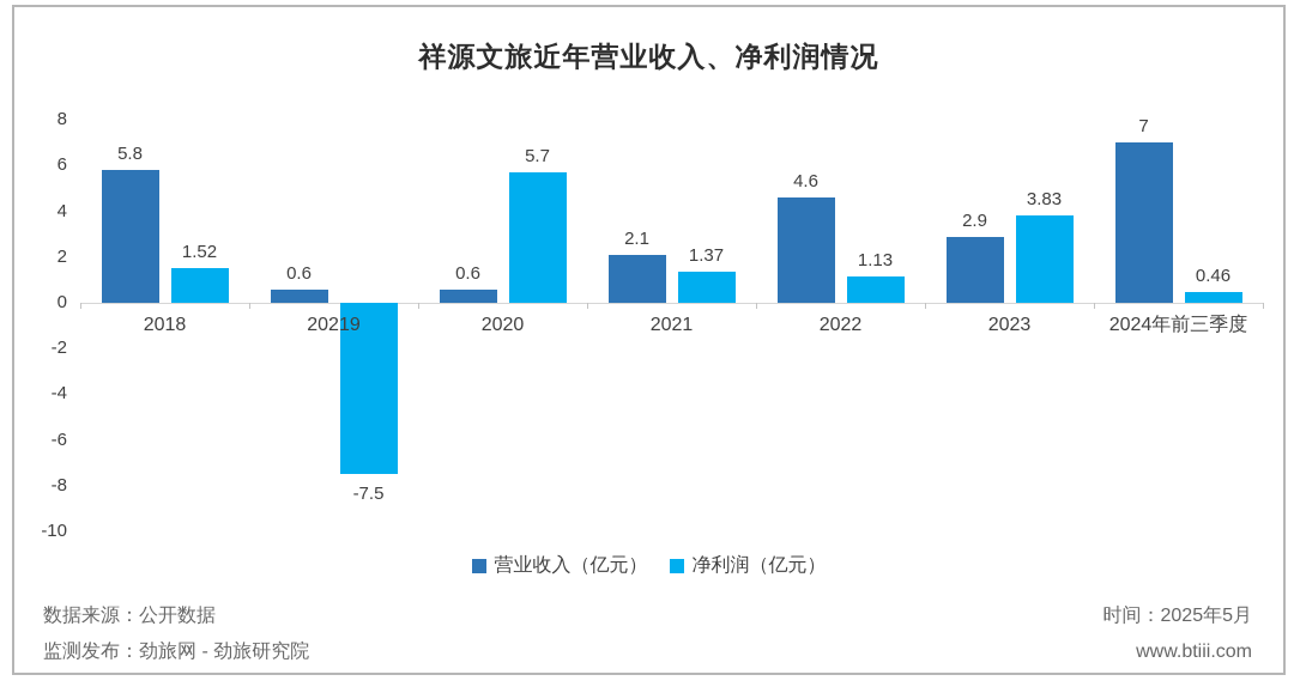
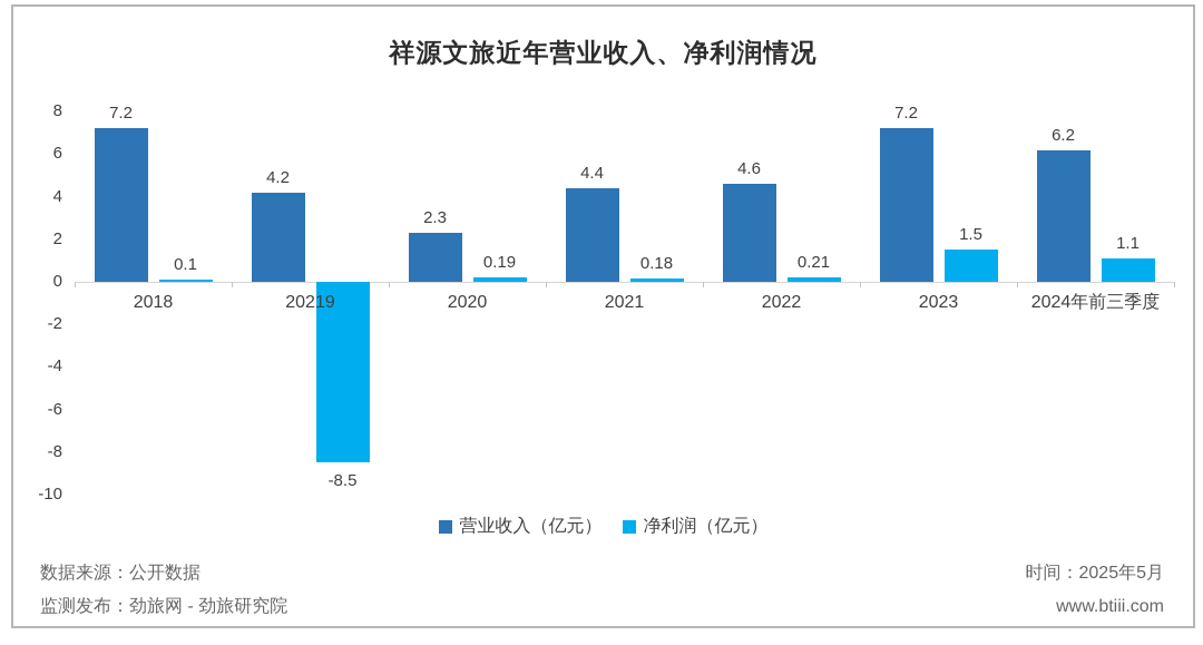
营业收入（亿元）/2018: 5.8 -> 7.2
净利润（亿元）/2018: 1.52 -> 0.1
营业收入（亿元）/20219: 0.6 -> 4.2
净利润（亿元）/20219: -7.5 -> -8.5
营业收入（亿元）/2020: 0.6 -> 2.3
净利润（亿元）/2020: 5.7 -> 0.19
营业收入（亿元）/2021: 2.1 -> 4.4
净利润（亿元）/2021: 1.37 -> 0.18
净利润（亿元）/2022: 1.13 -> 0.21
营业收入（亿元）/2023: 2.9 -> 7.2
净利润（亿元）/2023: 3.83 -> 1.5
营业收入（亿元）/2024年前三季度: 7 -> 6.2
净利润（亿元）/2024年前三季度: 0.46 -> 1.1
